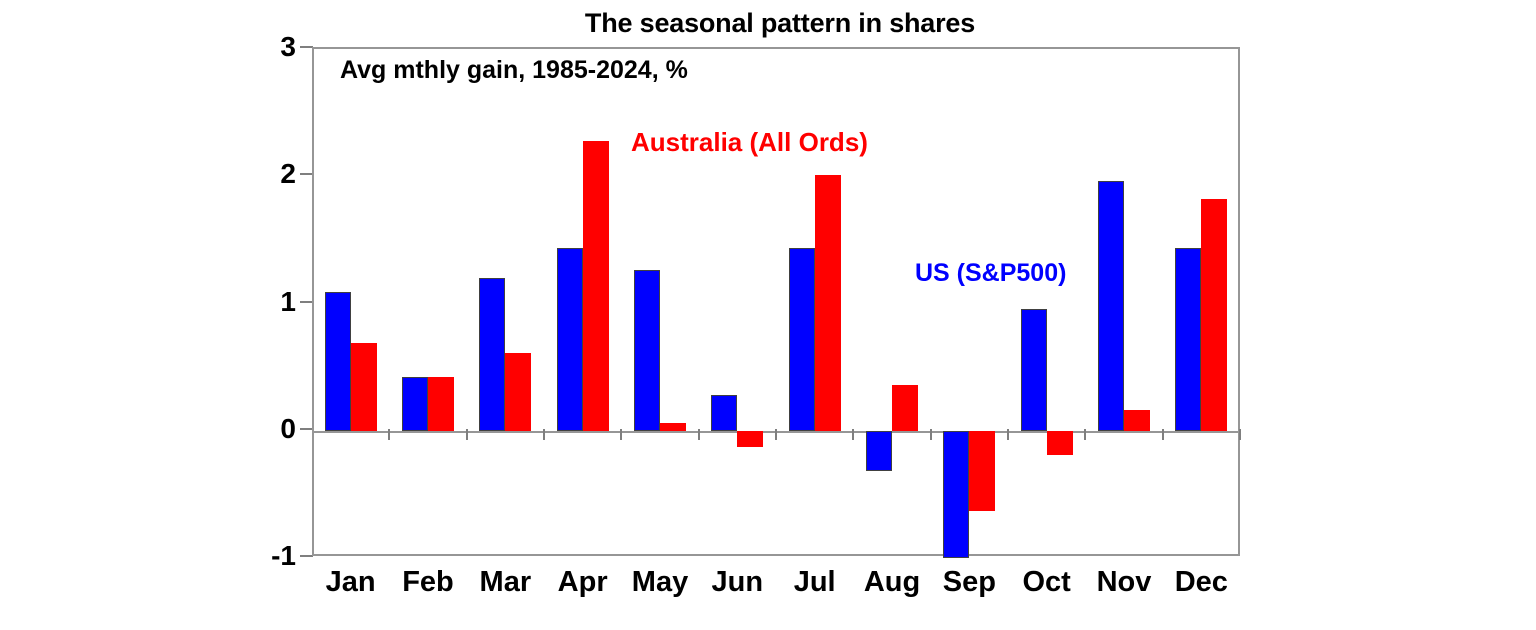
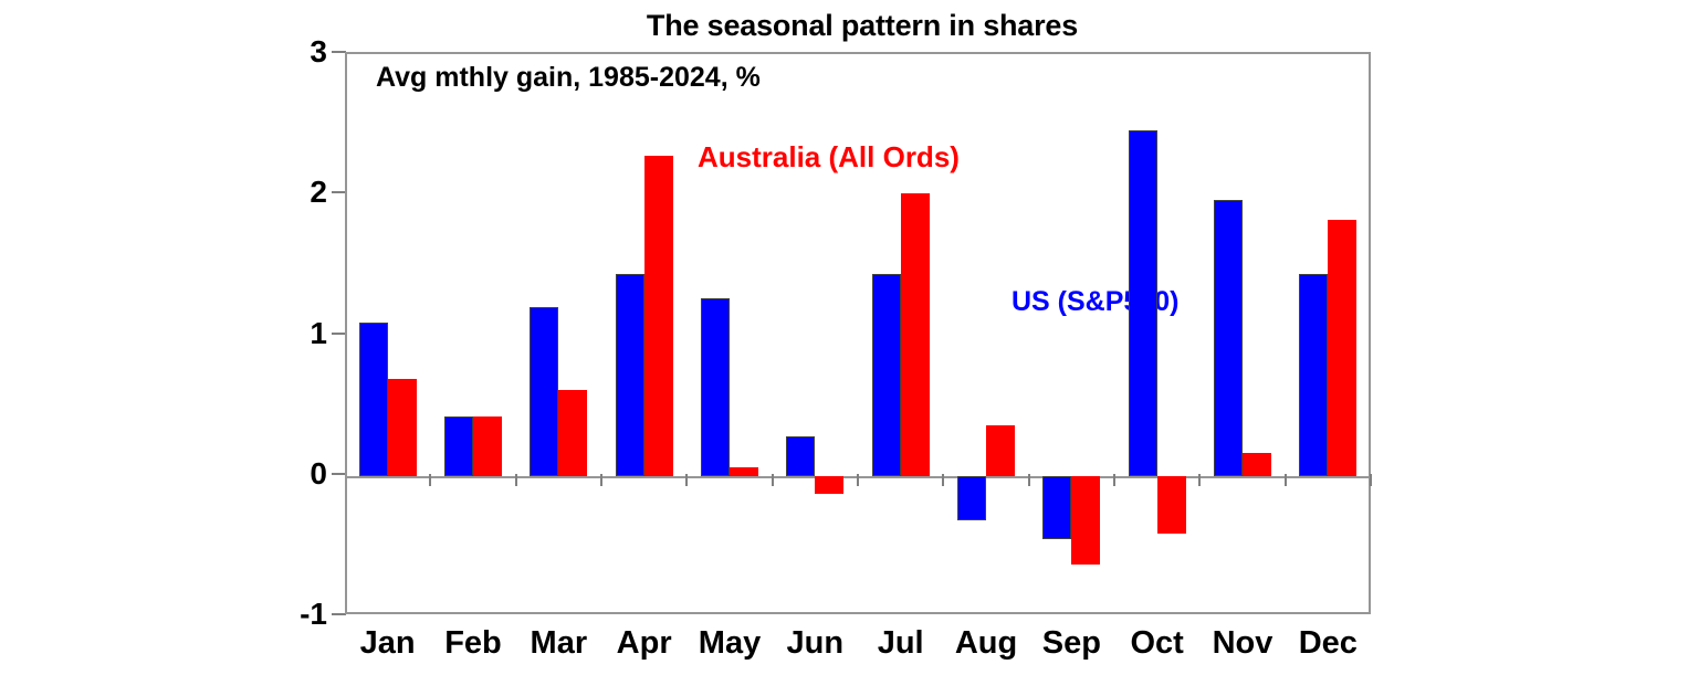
US (S&P500)/Sep: -1.00 -> -0.45
US (S&P500)/Oct: 0.96 -> 2.46
Australia (All Ords)/Oct: -0.19 -> -0.41
